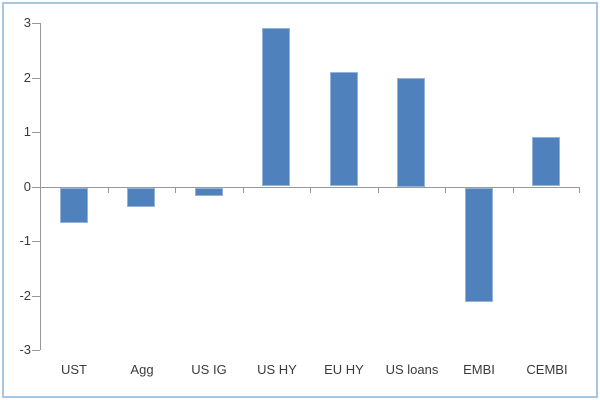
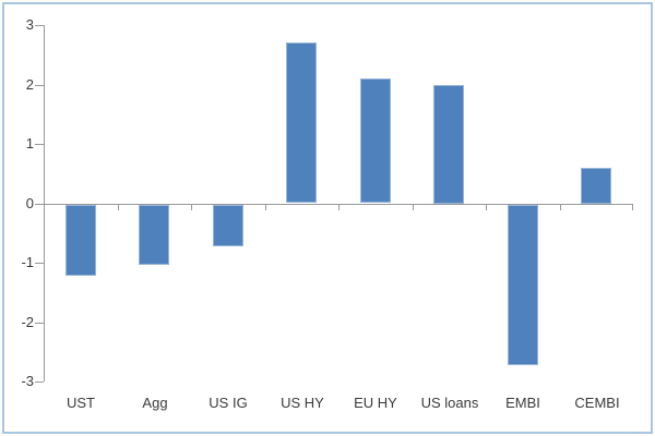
UST: -0.7 -> -1.2
Agg: -0.3 -> -1.0
US IG: -0.1 -> -0.7
US HY: 2.9 -> 2.7
EMBI: -2.1 -> -2.7
CEMBI: 0.9 -> 0.6
